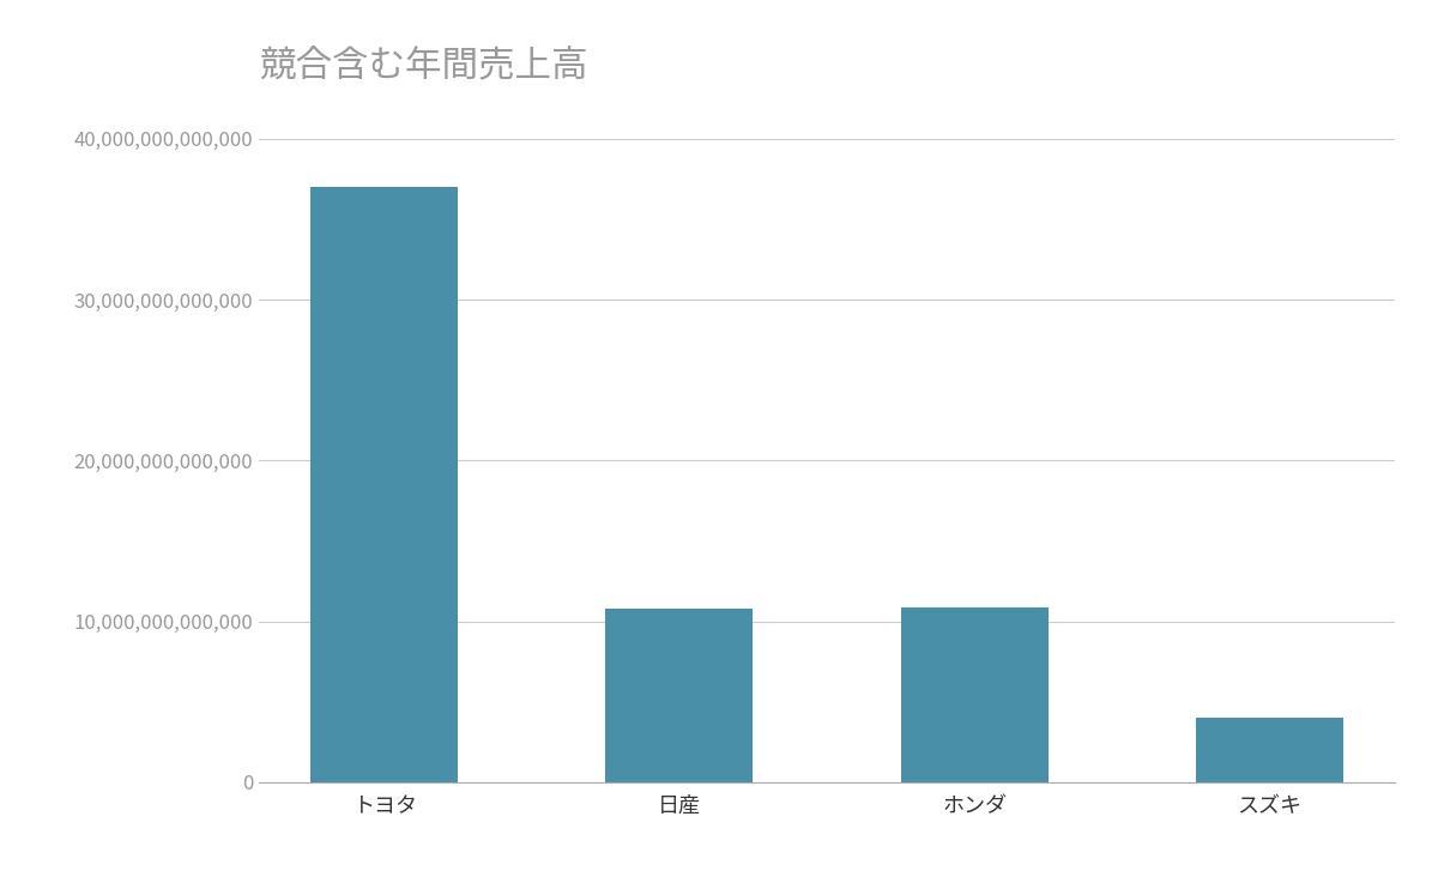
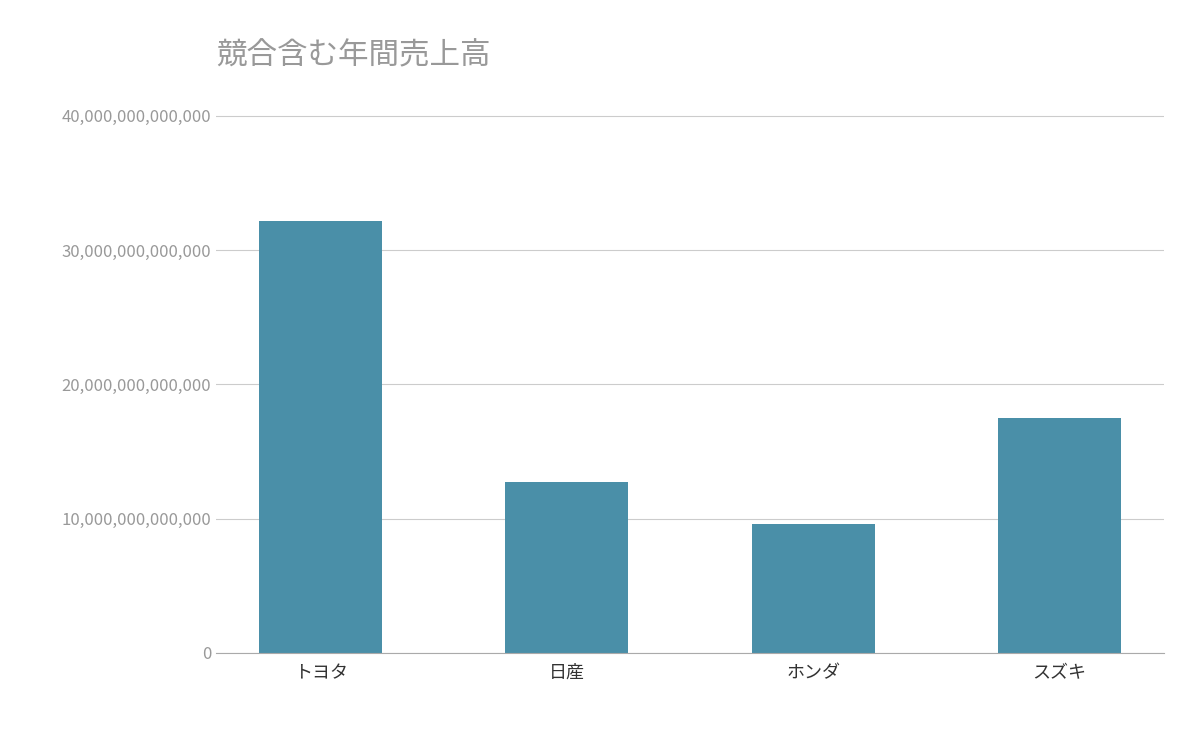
トヨタ: 37,000,000,000,000 -> 32,200,000,000,000
日産: 10,800,000,000,000 -> 12,700,000,000,000
ホンダ: 10,900,000,000,000 -> 9,600,000,000,000
スズキ: 4,000,000,000,000 -> 17,500,000,000,000
